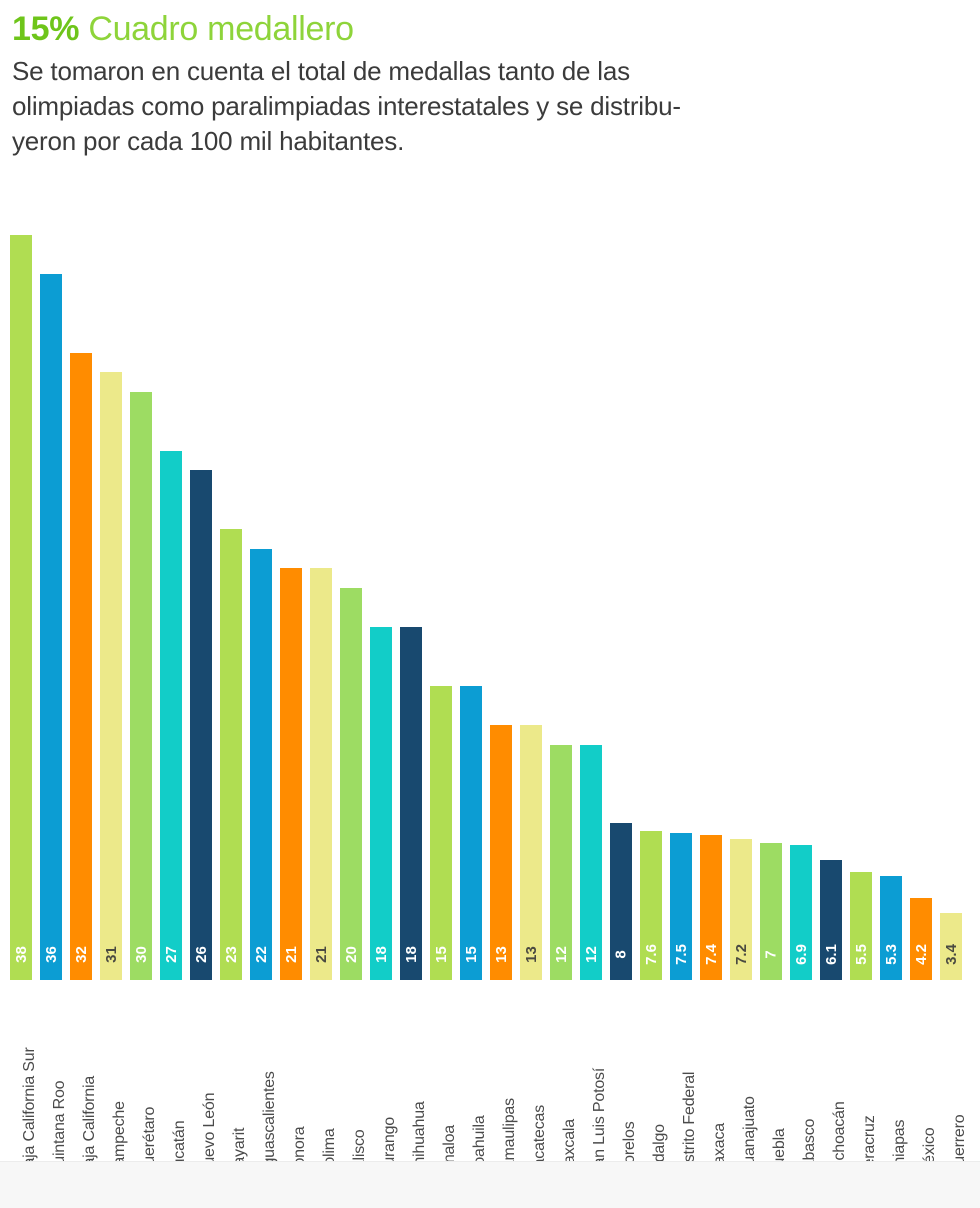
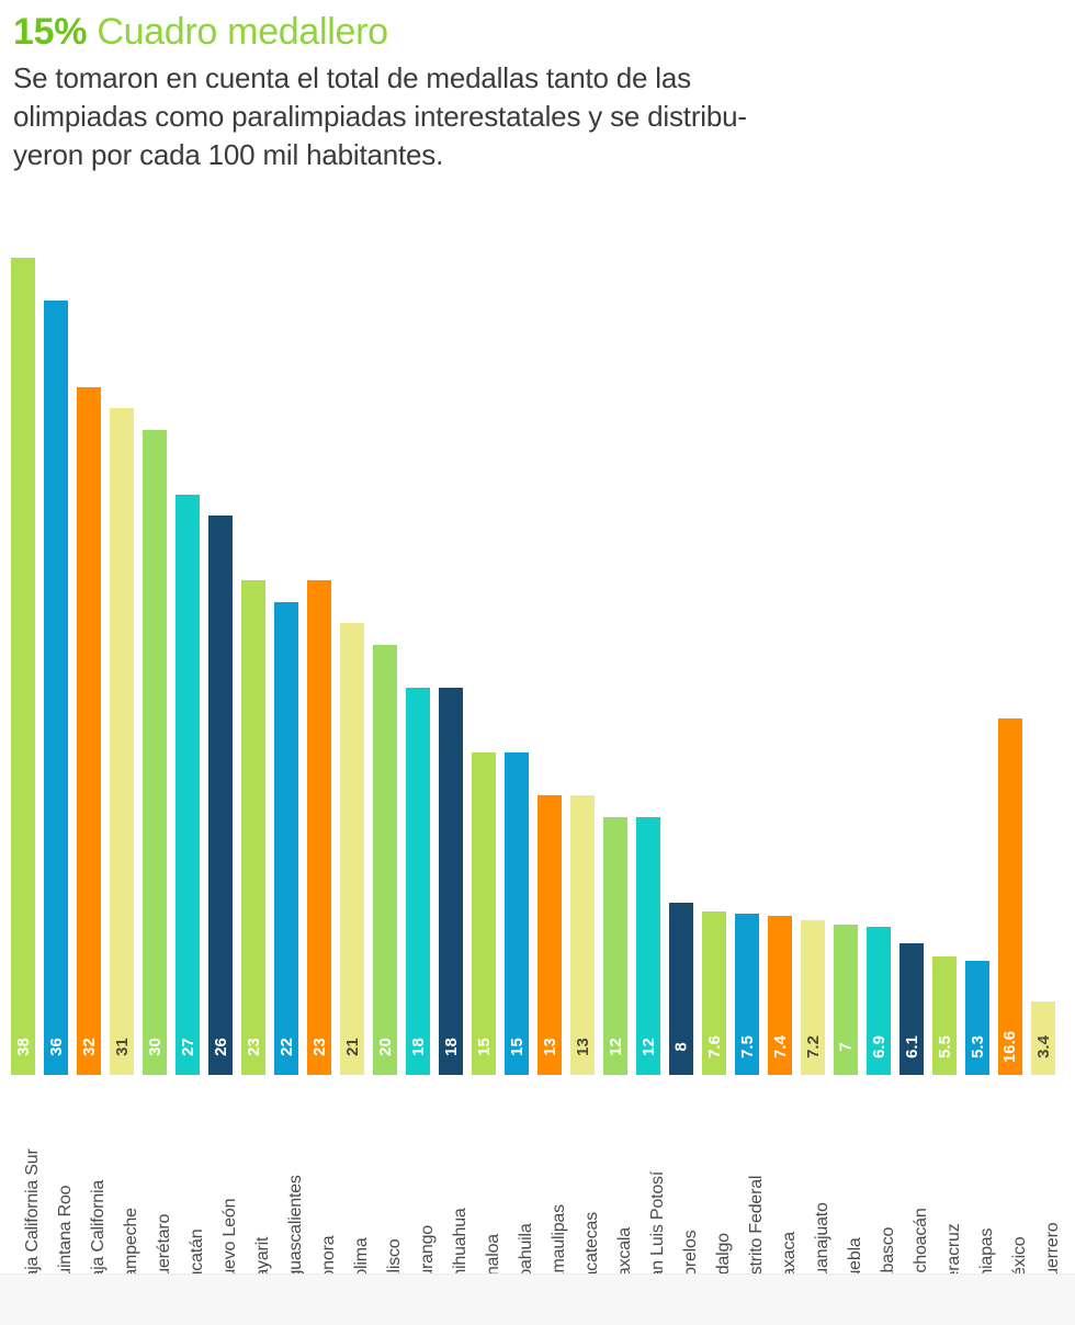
Sonora: 21 -> 23
México: 4.2 -> 16.6
